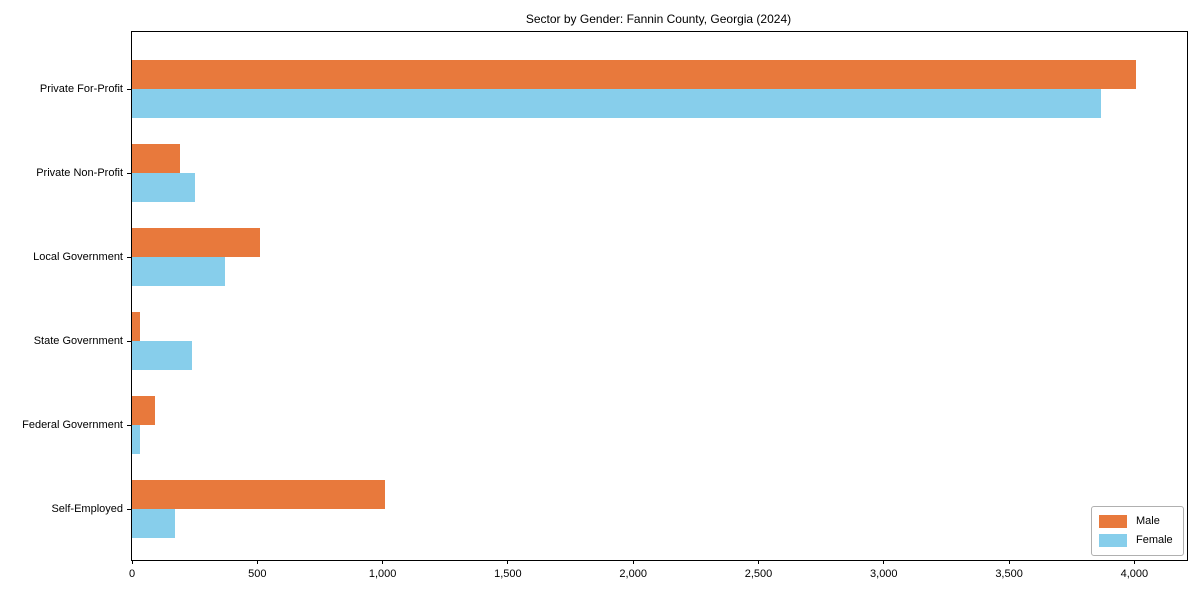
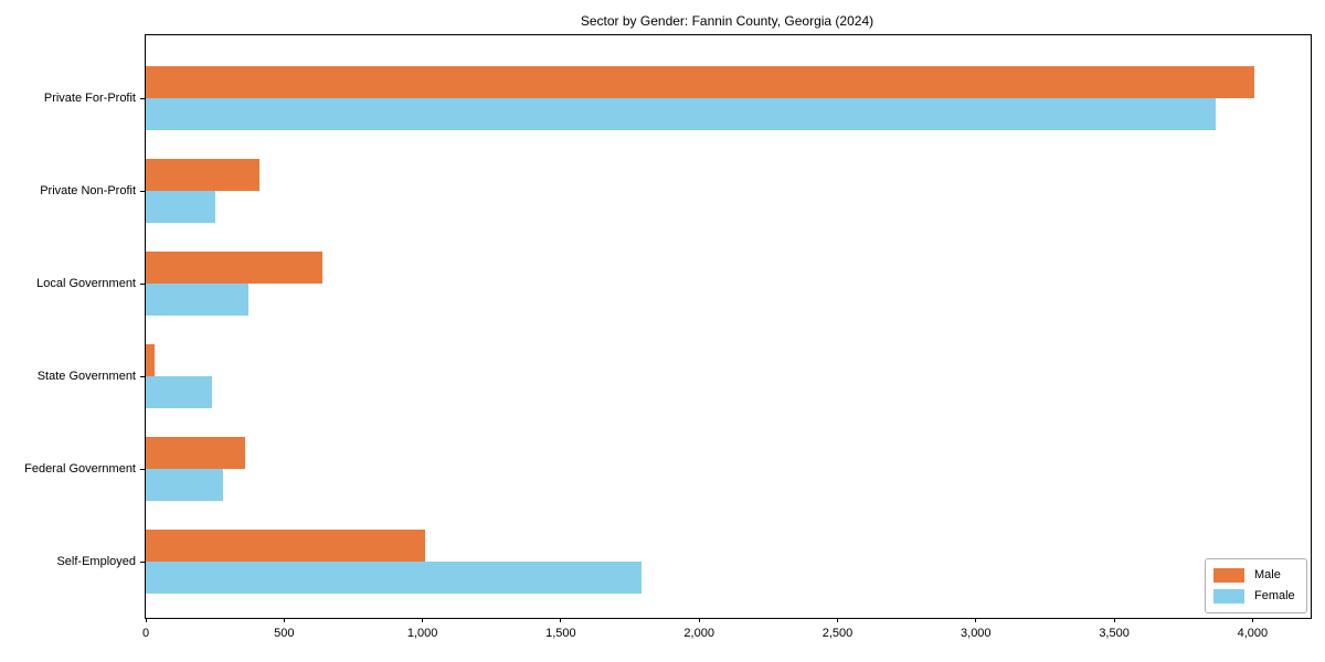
Male/Private Non-Profit: 190 -> 410
Male/Local Government: 510 -> 640
Male/Federal Government: 90 -> 360
Female/Federal Government: 30 -> 280
Female/Self-Employed: 170 -> 1790
